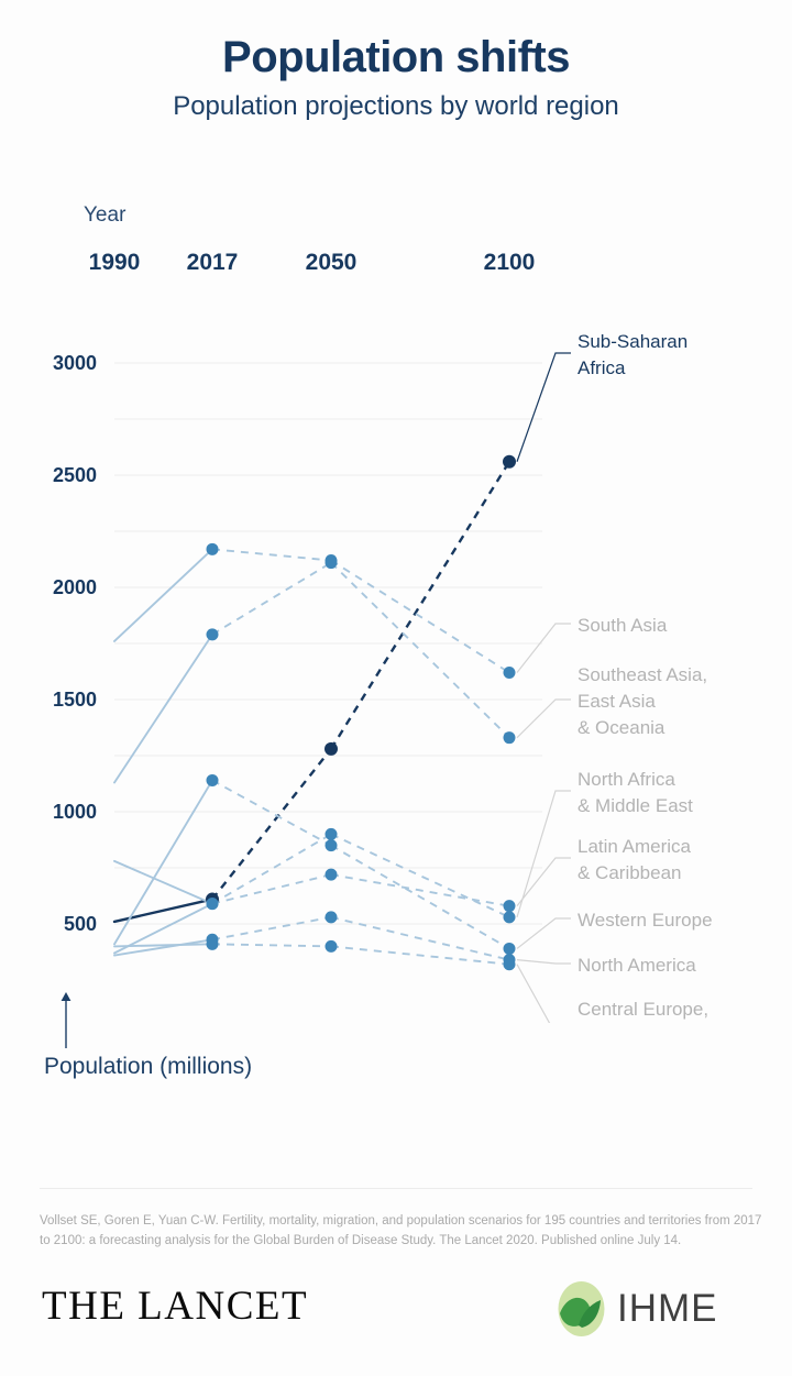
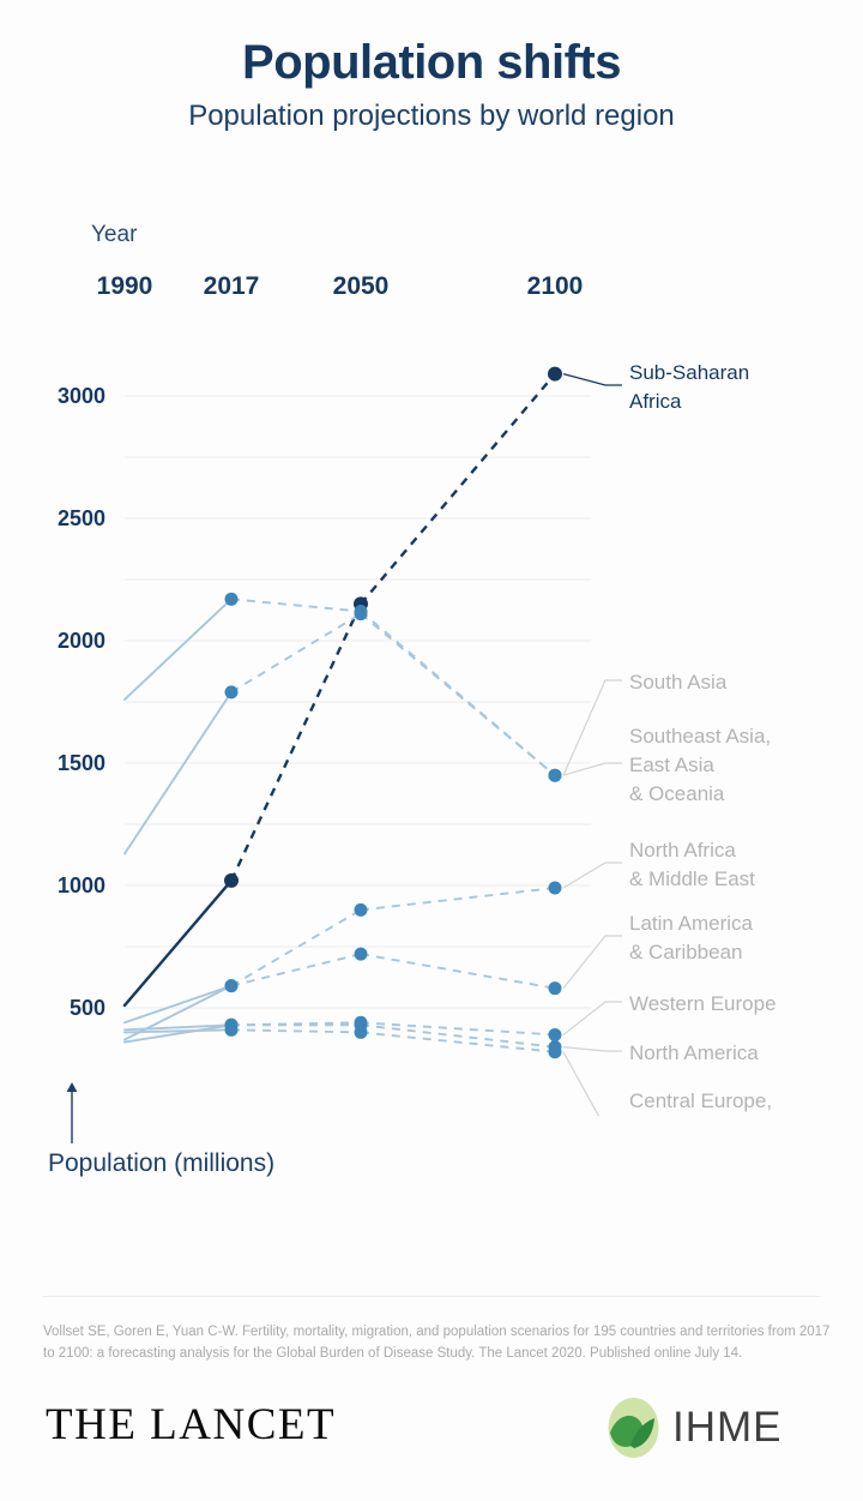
Latin America & Caribbean/1990: 780 -> 440
Sub-Saharan Africa/2017: 610 -> 1020
Western Europe/2017: 1140 -> 430
Sub-Saharan Africa/2050: 1280 -> 2150
Western Europe/2050: 850 -> 440
North America/2050: 530 -> 430
Sub-Saharan Africa/2100: 2560 -> 3090
South Asia/2100: 1620 -> 1450
Southeast Asia, East Asia & Oceania/2100: 1330 -> 1450
North Africa & Middle East/2100: 530 -> 990
